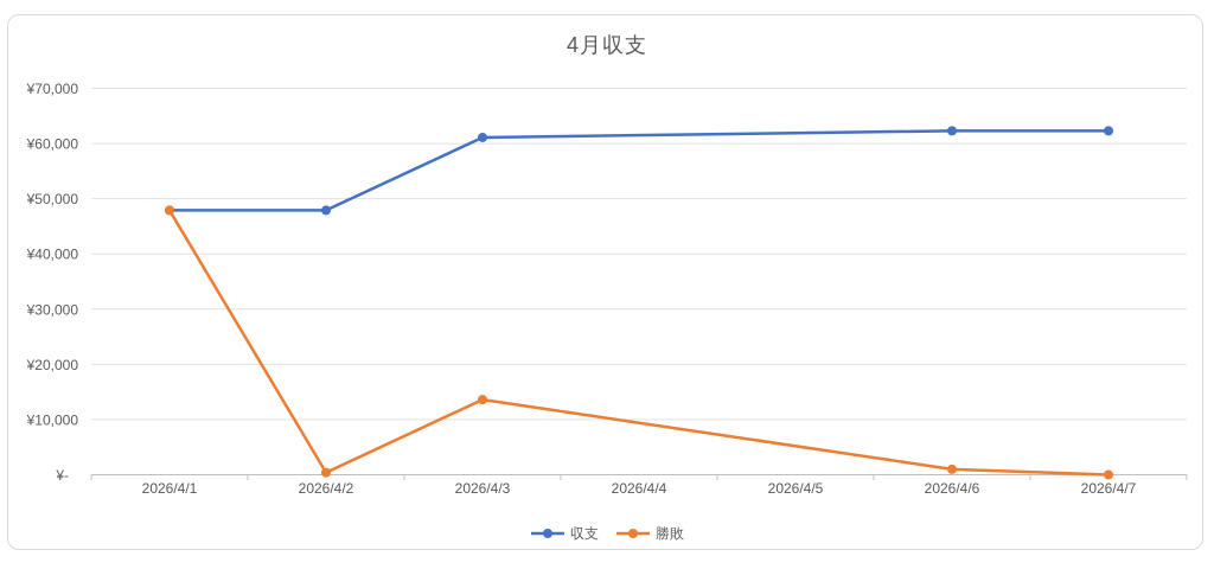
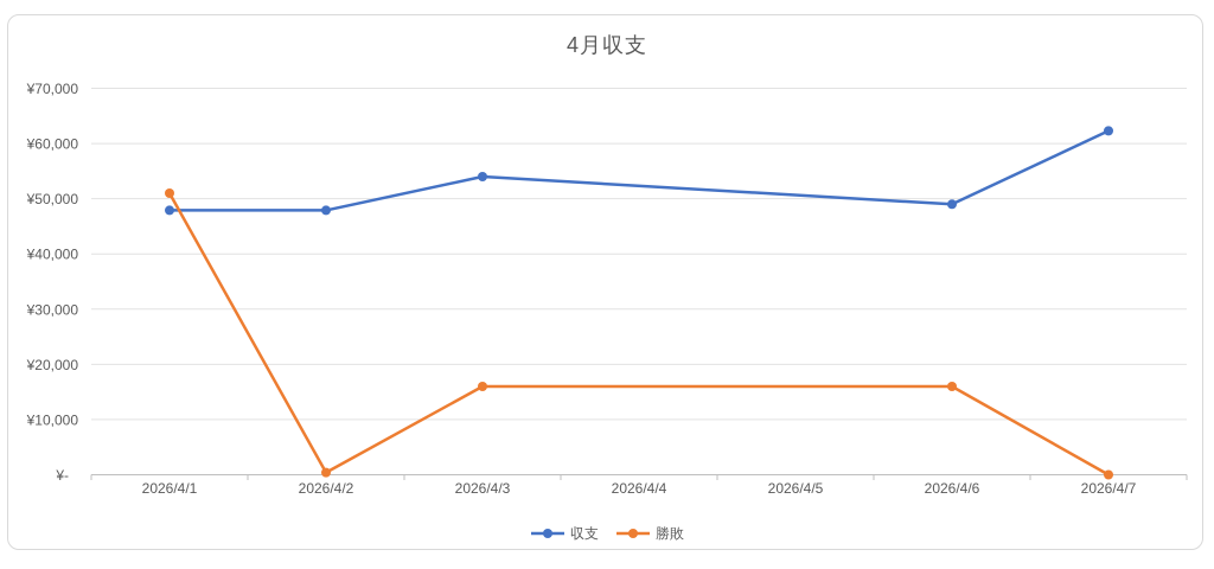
勝敗/2026/4/1: ¥48000 -> ¥51000
収支/2026/4/3: ¥61000 -> ¥54000
勝敗/2026/4/3: ¥14000 -> ¥16000
収支/2026/4/6: ¥62000 -> ¥49000
勝敗/2026/4/6: ¥1000 -> ¥16000
